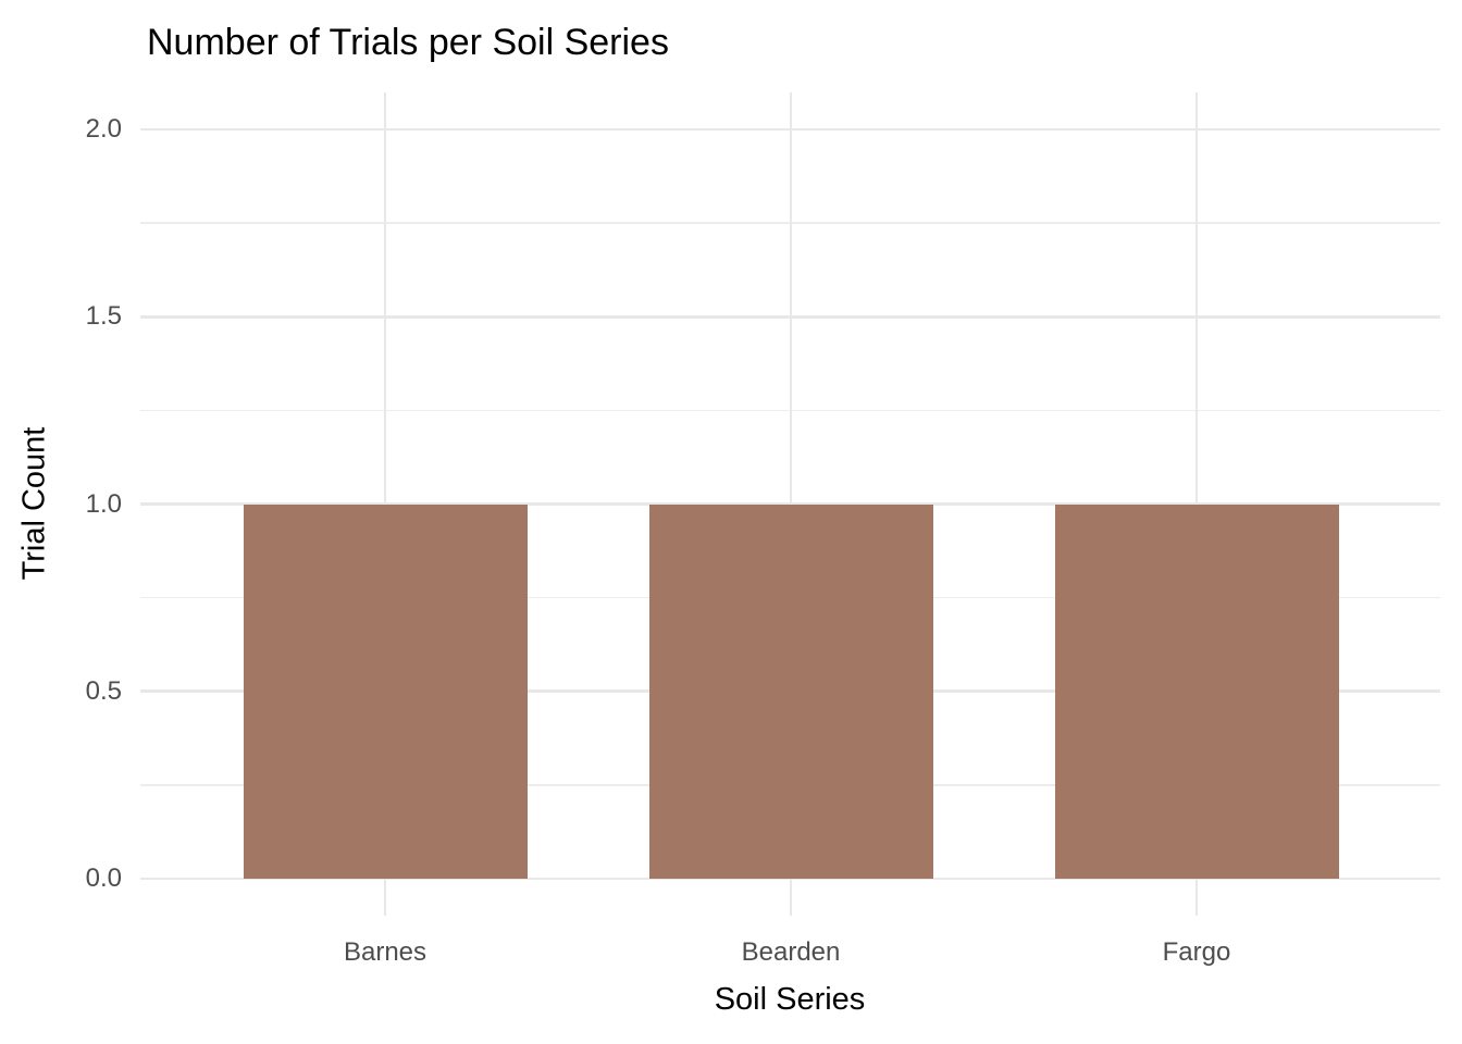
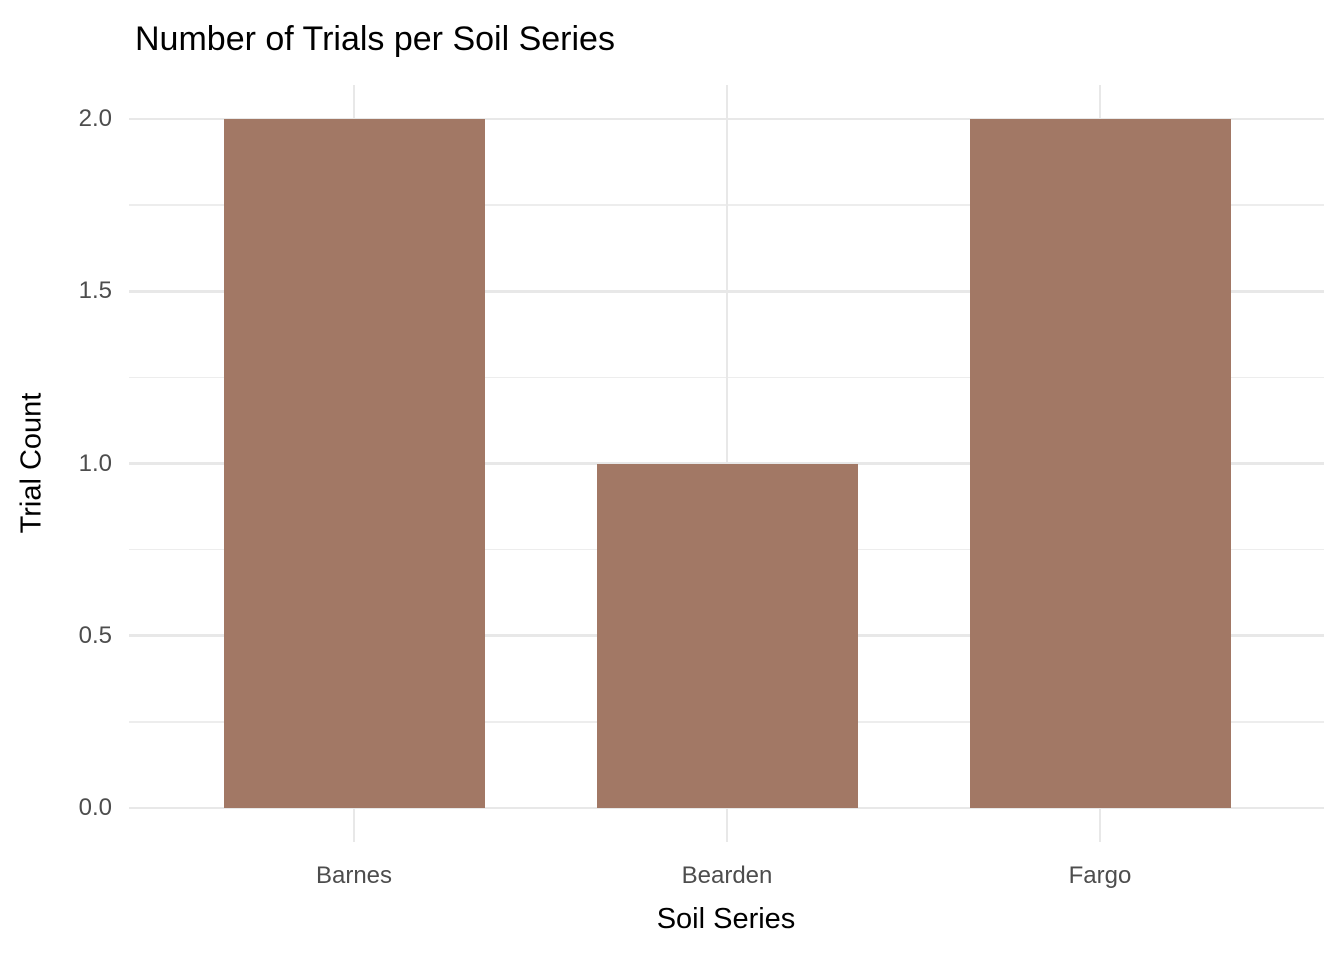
Barnes: 1 -> 2
Fargo: 1 -> 2
